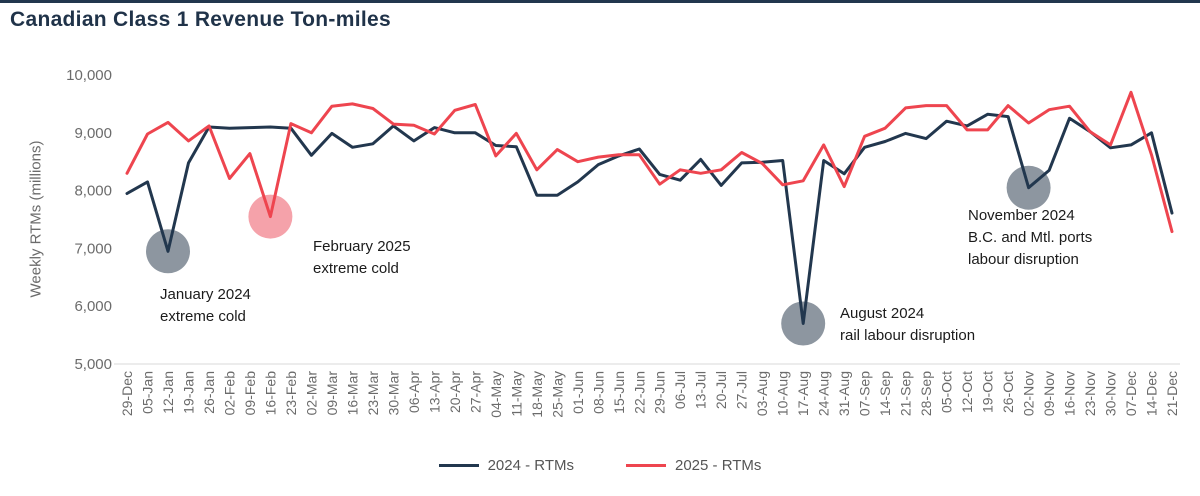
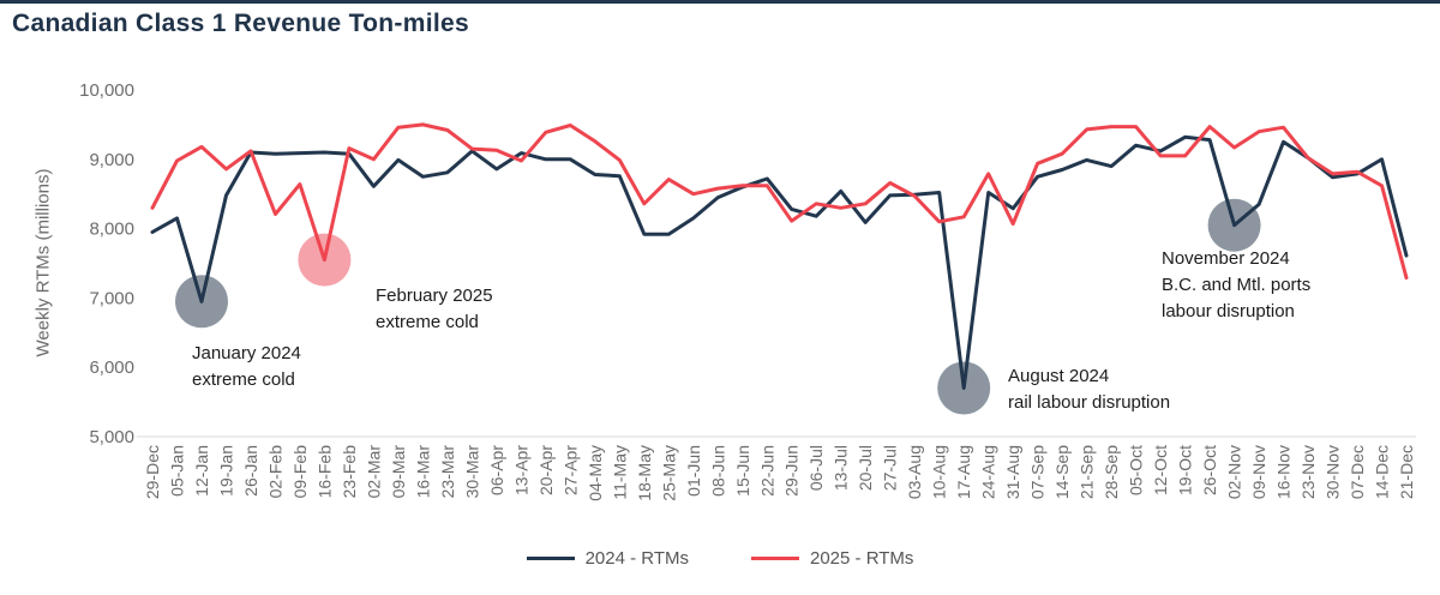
2025 - RTMs/04-May: 8600 -> 9300
2025 - RTMs/07-Dec: 9700 -> 8800
